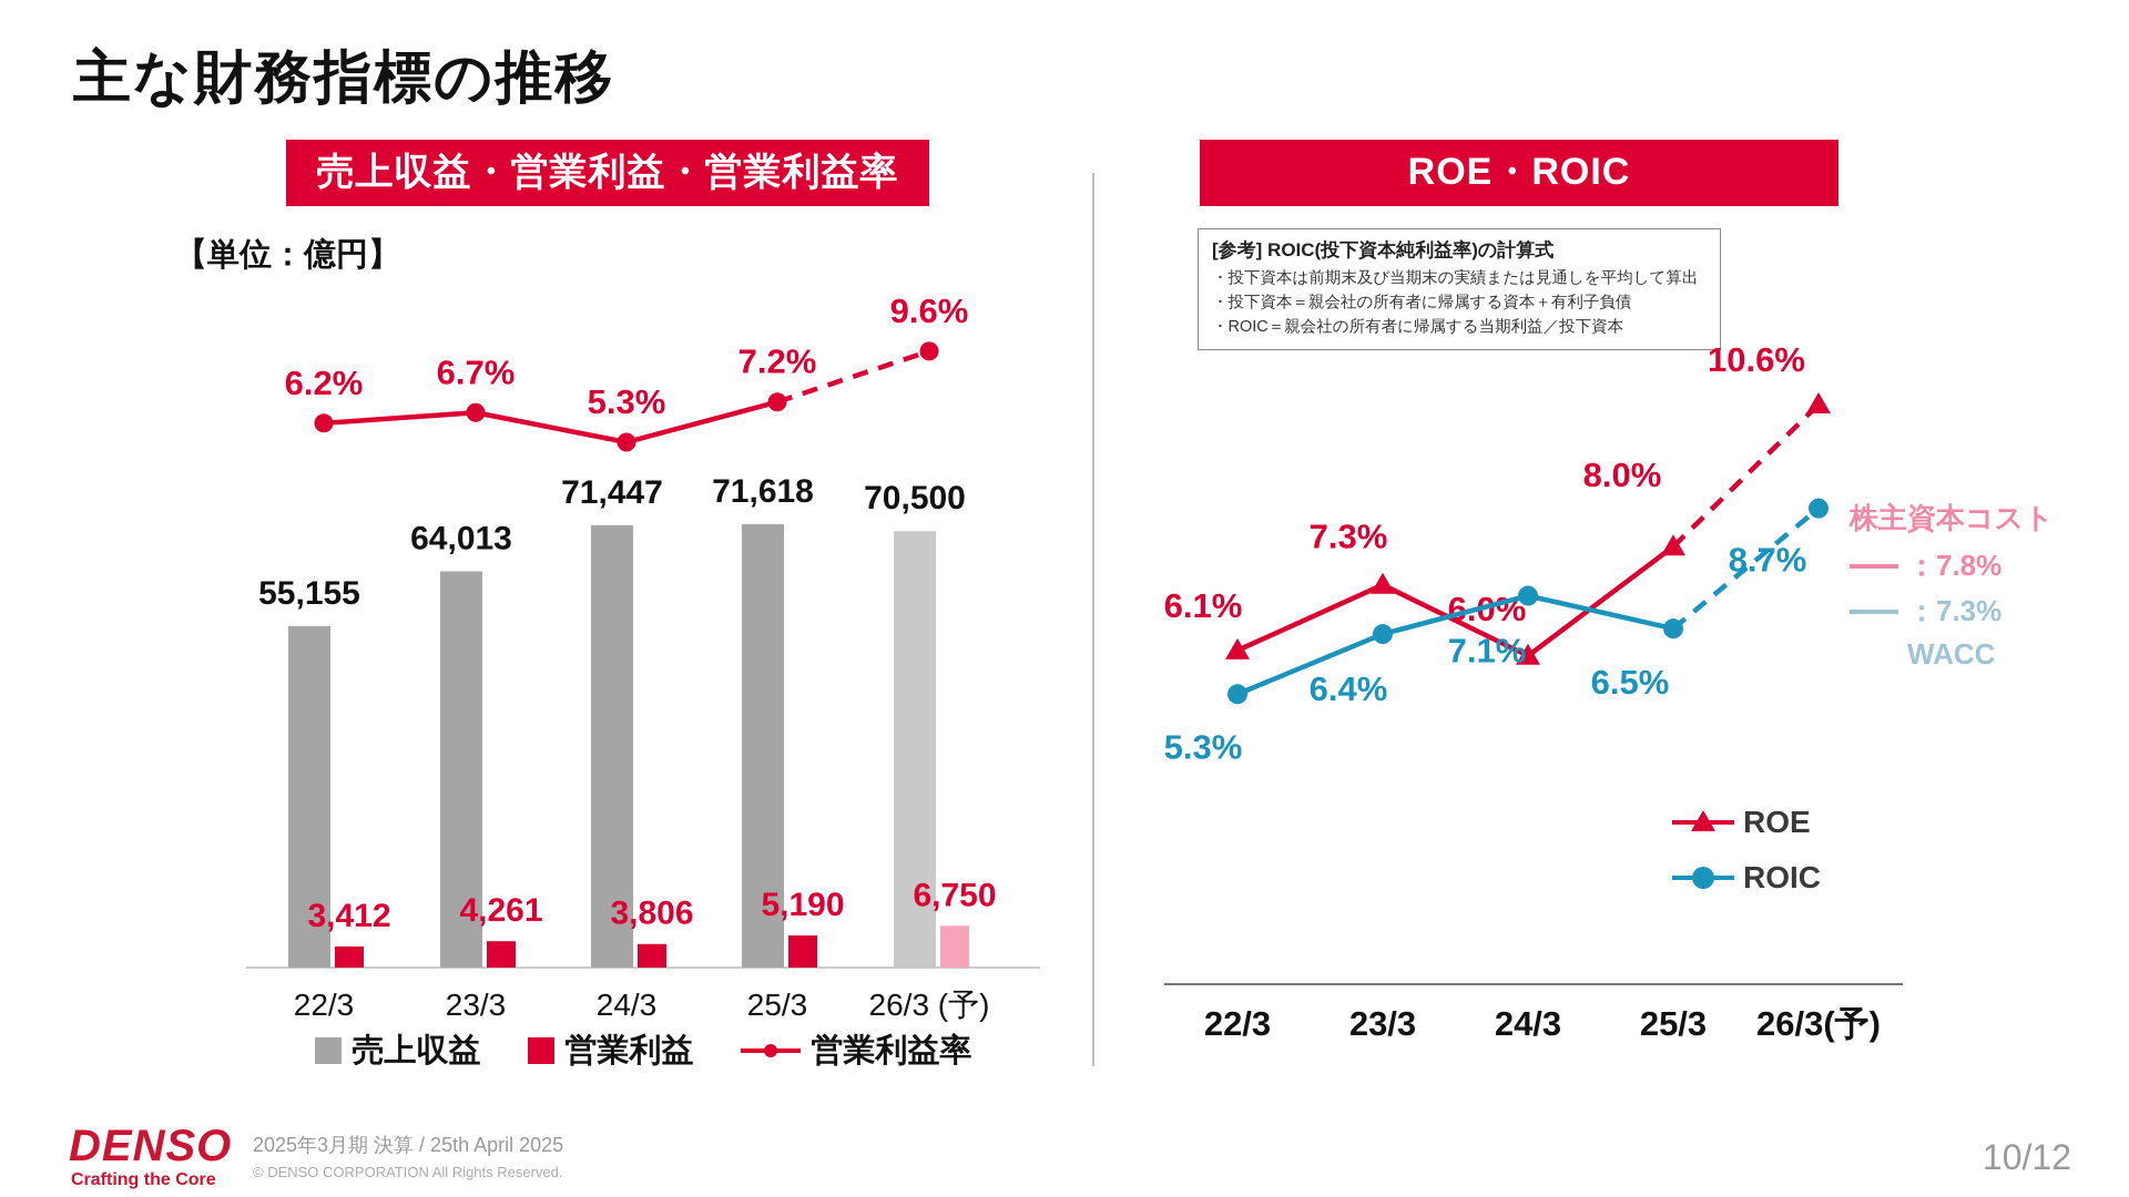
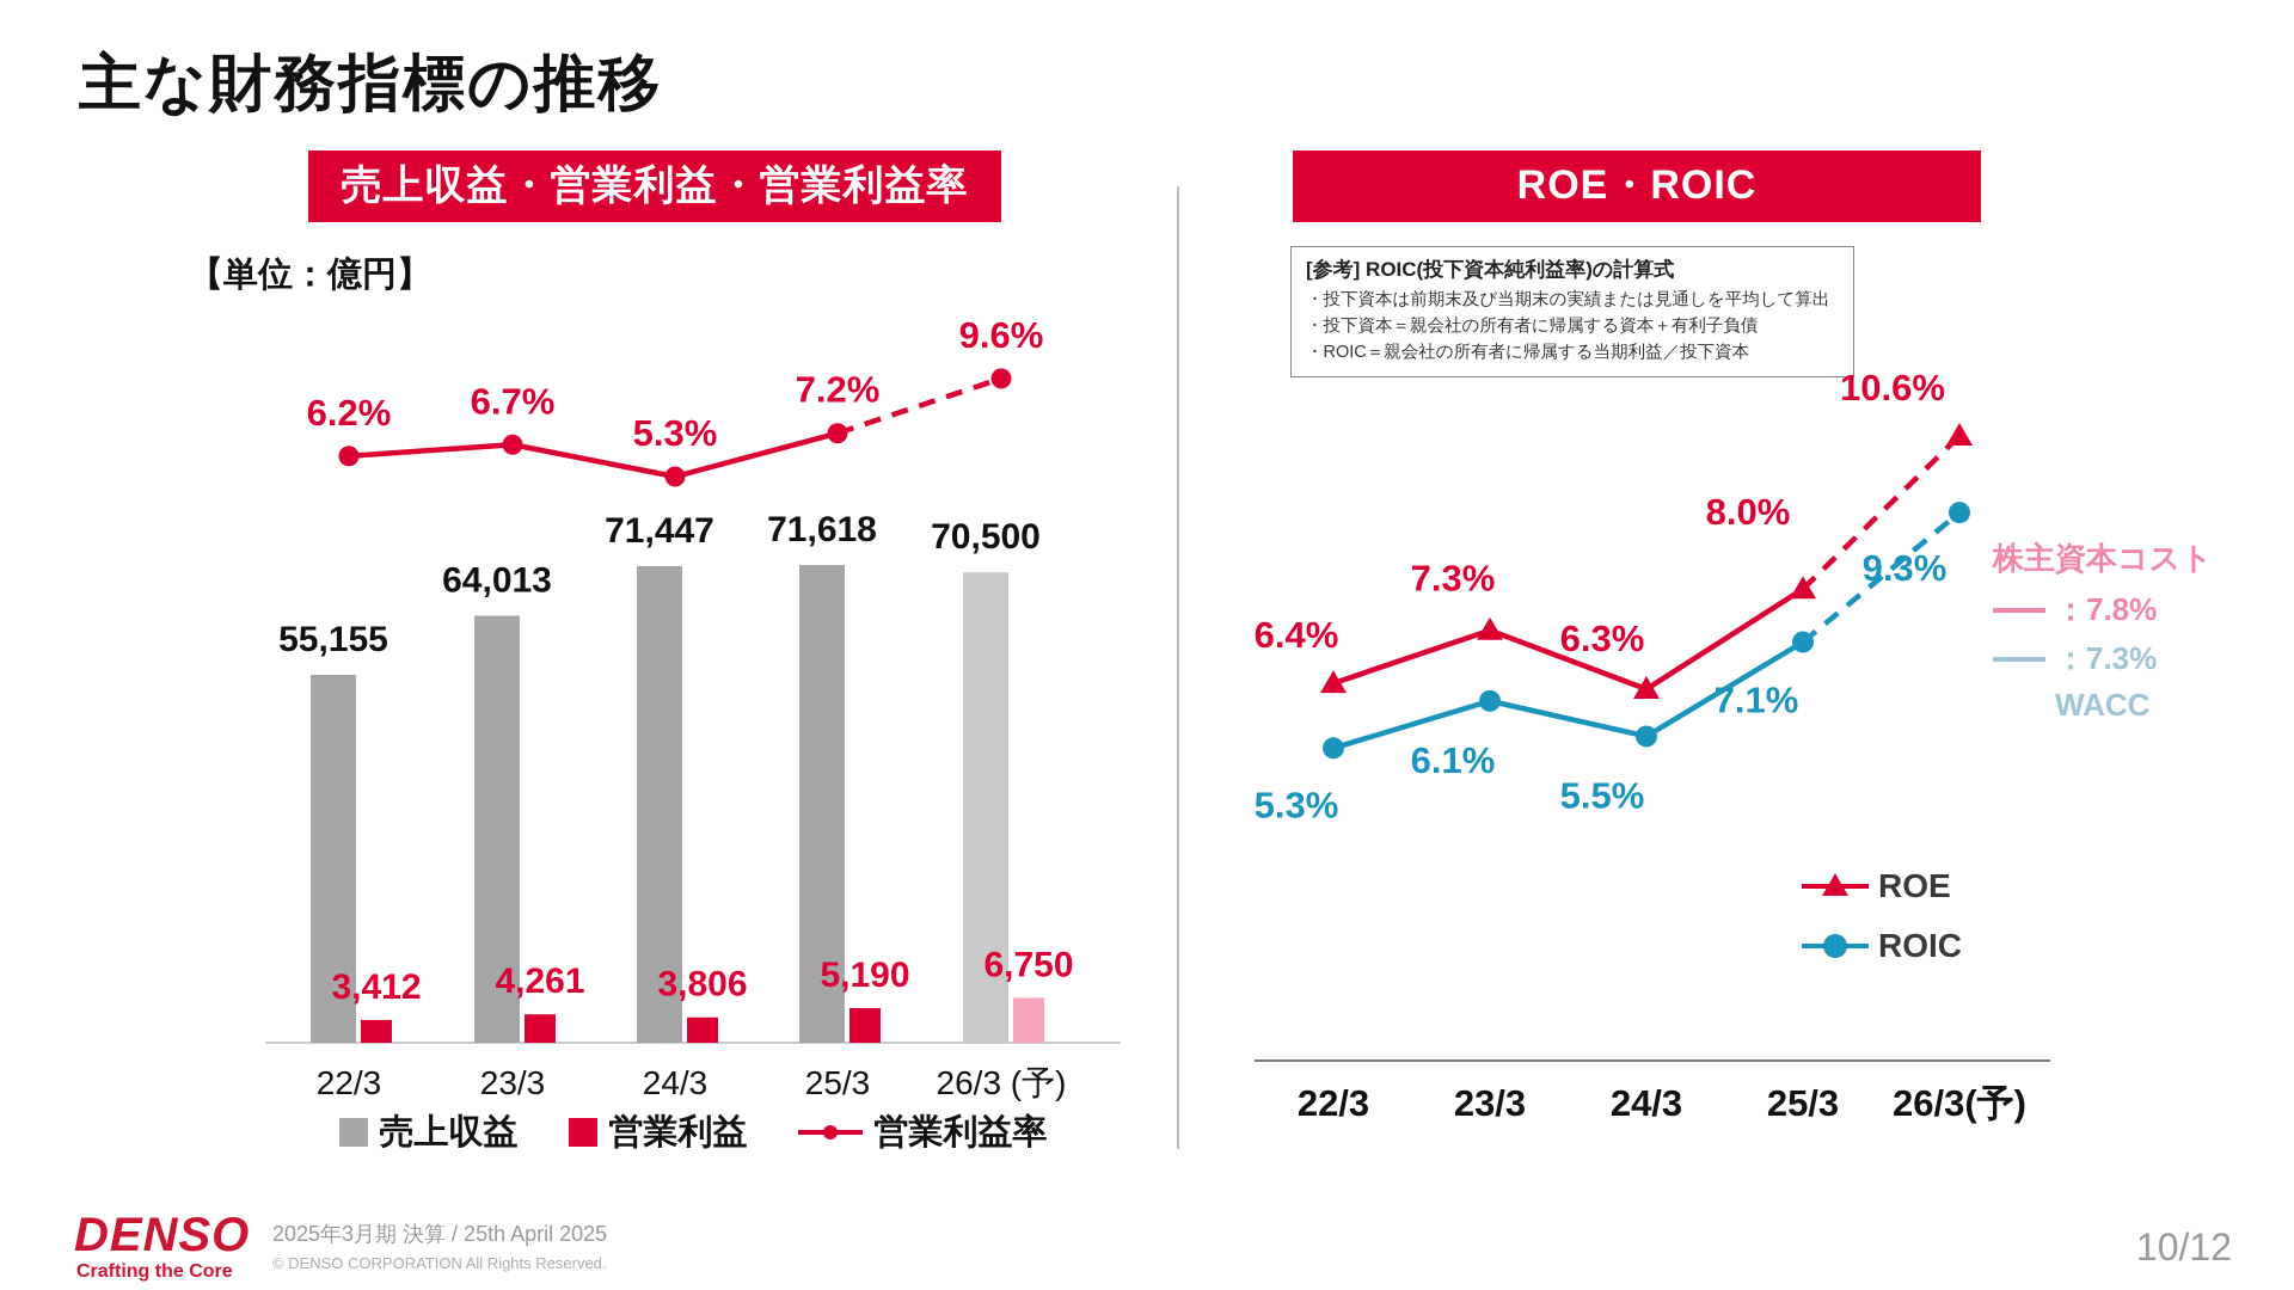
ROE・ROIC/ROE/22/3: 6.1% -> 6.4%
ROE・ROIC/ROIC/23/3: 6.4% -> 6.1%
ROE・ROIC/ROE/24/3: 6.0% -> 6.3%
ROE・ROIC/ROIC/24/3: 7.1% -> 5.5%
ROE・ROIC/ROIC/25/3: 6.5% -> 7.1%
ROE・ROIC/ROIC/26/3(予): 8.7% -> 9.3%
